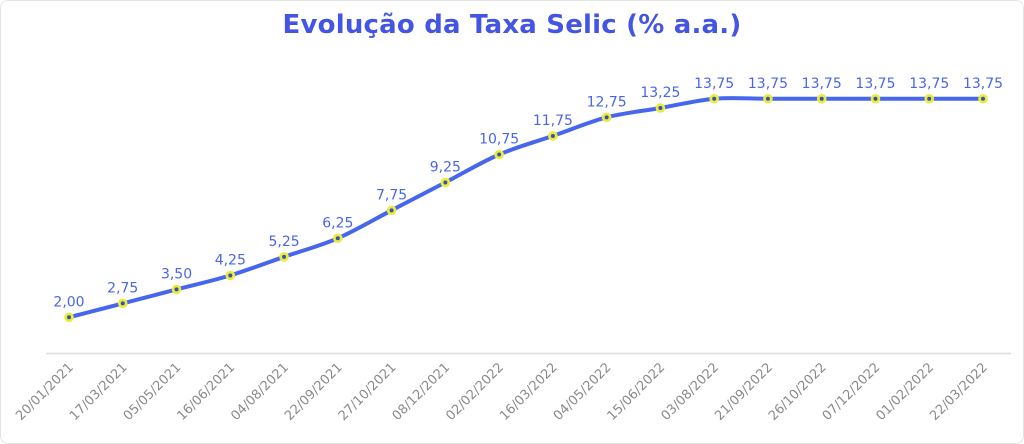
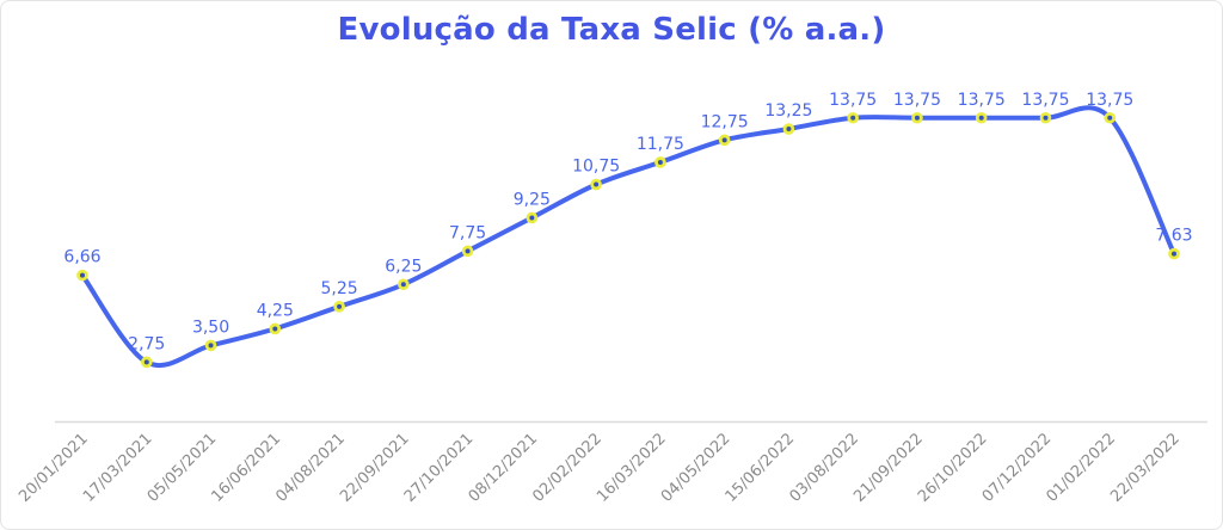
20/01/2021: 2,00 -> 6,66
22/03/2022: 13,75 -> 7,63
